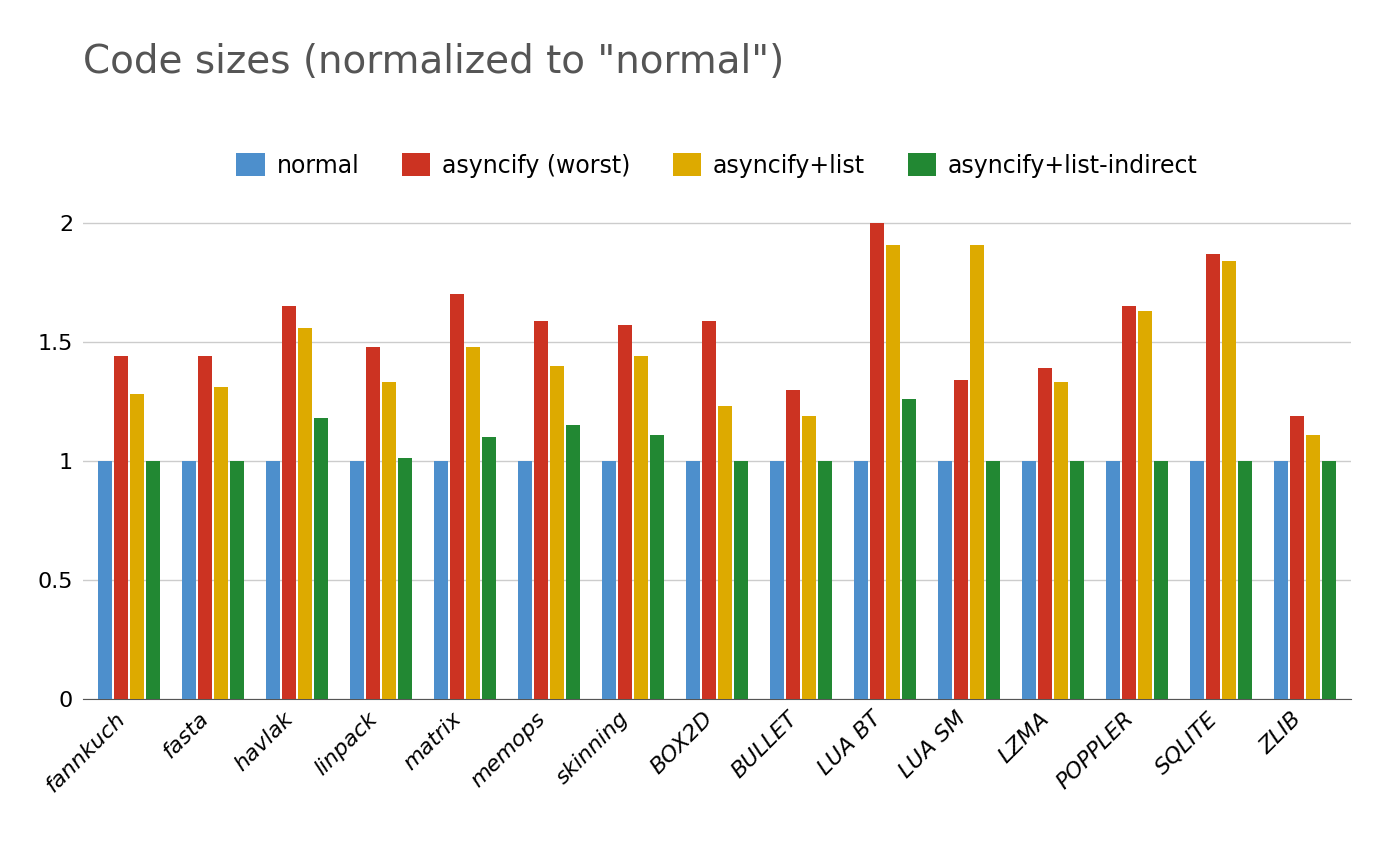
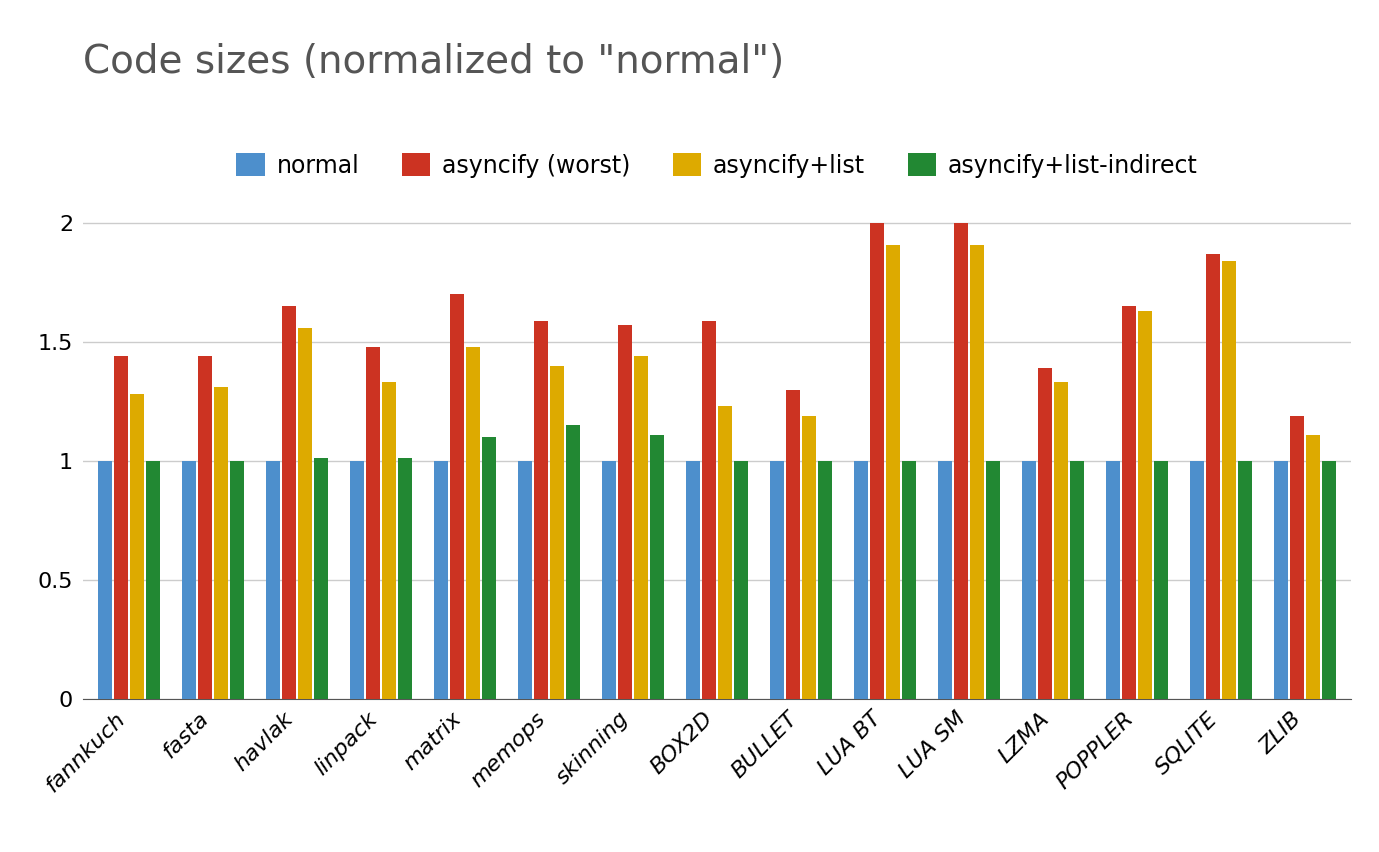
asyncify+list-indirect/havlak: 1.18 -> 1.01
asyncify+list-indirect/LUA BT: 1.26 -> 1.00
asyncify (worst)/LUA SM: 1.34 -> 2.00
